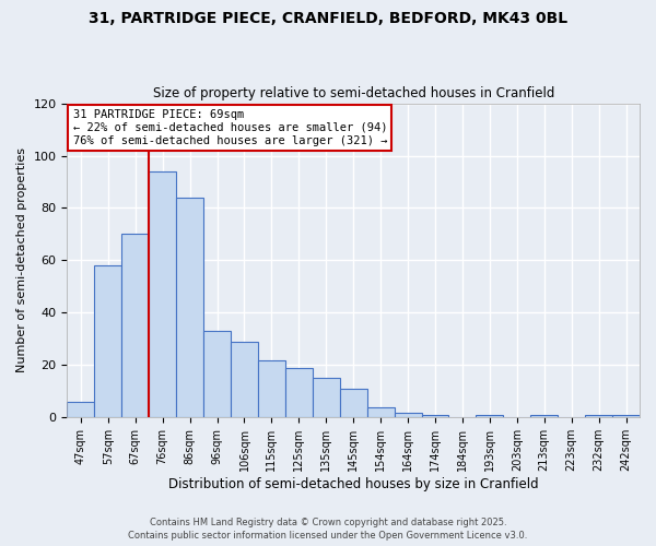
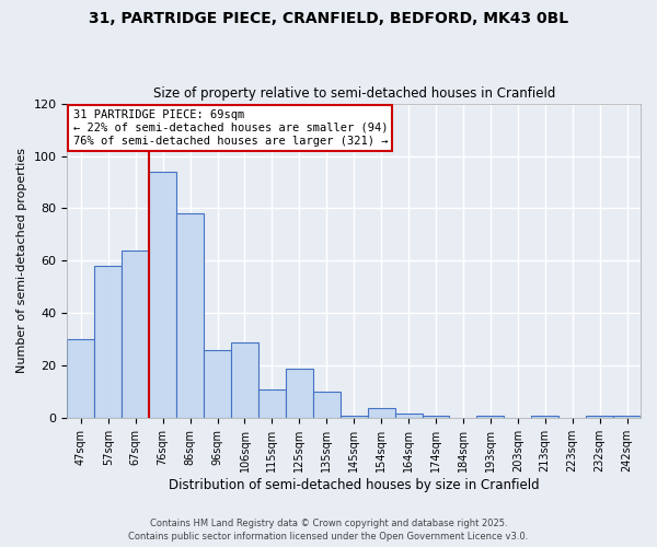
47sqm: 6 -> 30
67sqm: 70 -> 64
86sqm: 84 -> 78
96sqm: 33 -> 26
115sqm: 22 -> 11
135sqm: 15 -> 10
145sqm: 11 -> 1
